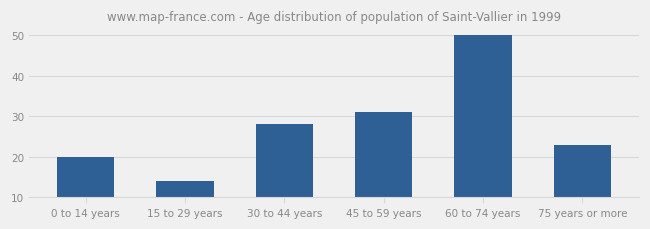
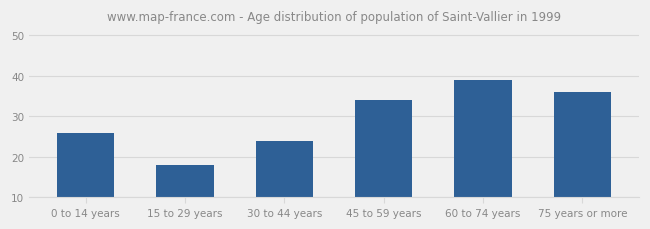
0 to 14 years: 20 -> 26
15 to 29 years: 14 -> 18
30 to 44 years: 28 -> 24
45 to 59 years: 31 -> 34
60 to 74 years: 50 -> 39
75 years or more: 23 -> 36
